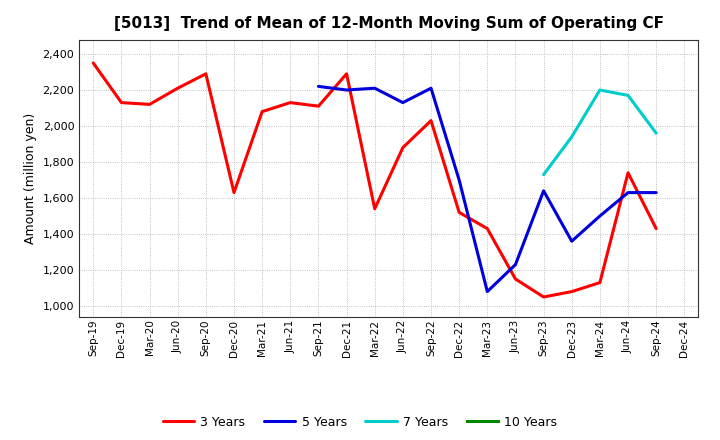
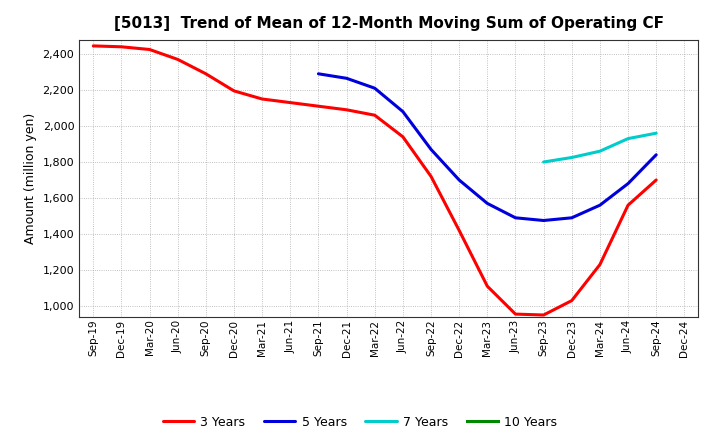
3 Years/Sep-19: 2,350 -> 2,440
3 Years/Dec-19: 2,130 -> 2,440
3 Years/Mar-20: 2,120 -> 2,420
3 Years/Jun-20: 2,210 -> 2,370
3 Years/Dec-20: 1,630 -> 2,200
3 Years/Mar-21: 2,080 -> 2,150
5 Years/Sep-21: 2,220 -> 2,290
3 Years/Dec-21: 2,290 -> 2,090
5 Years/Dec-21: 2,200 -> 2,260
3 Years/Mar-22: 1,540 -> 2,060
3 Years/Jun-22: 1,880 -> 1,940
5 Years/Jun-22: 2,130 -> 2,080
3 Years/Sep-22: 2,030 -> 1,720
5 Years/Sep-22: 2,210 -> 1,870
3 Years/Dec-22: 1,520 -> 1,420
3 Years/Mar-23: 1,430 -> 1,110
5 Years/Mar-23: 1,080 -> 1,570
3 Years/Jun-23: 1,150 -> 960
5 Years/Jun-23: 1,230 -> 1,490
3 Years/Sep-23: 1,050 -> 950
5 Years/Sep-23: 1,640 -> 1,480
7 Years/Sep-23: 1,730 -> 1,800
3 Years/Dec-23: 1,080 -> 1,030
5 Years/Dec-23: 1,360 -> 1,490
7 Years/Dec-23: 1,940 -> 1,820
3 Years/Mar-24: 1,130 -> 1,230
5 Years/Mar-24: 1,500 -> 1,560
7 Years/Mar-24: 2,200 -> 1,860
3 Years/Jun-24: 1,740 -> 1,560
5 Years/Jun-24: 1,630 -> 1,680
7 Years/Jun-24: 2,170 -> 1,930
3 Years/Sep-24: 1,430 -> 1,700
5 Years/Sep-24: 1,630 -> 1,840
